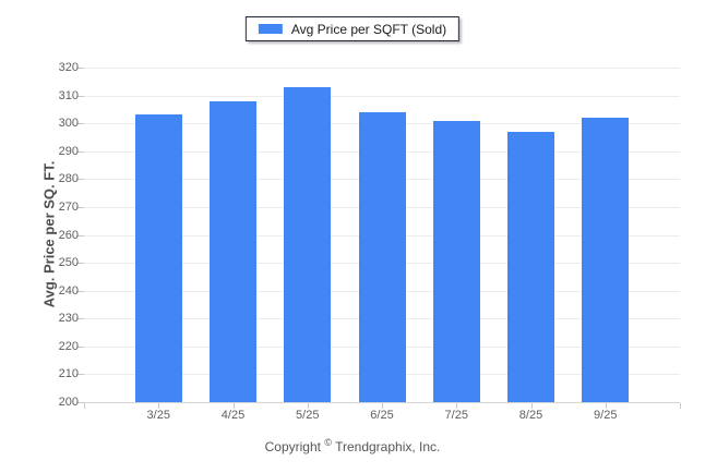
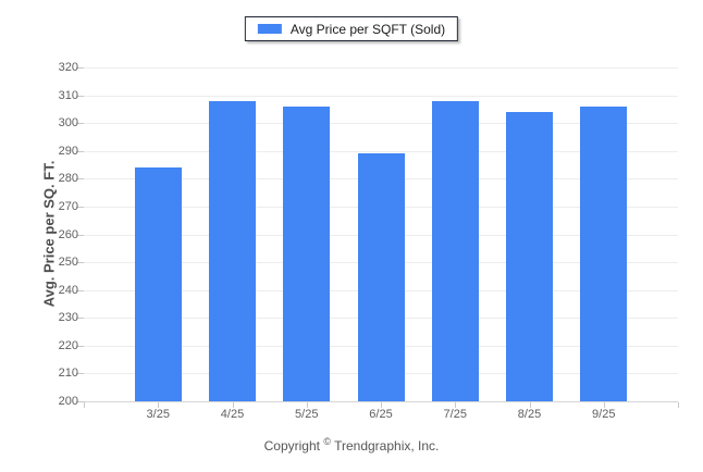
3/25: 303 -> 284
5/25: 313 -> 306
6/25: 304 -> 289
7/25: 301 -> 308
8/25: 297 -> 304
9/25: 302 -> 306
